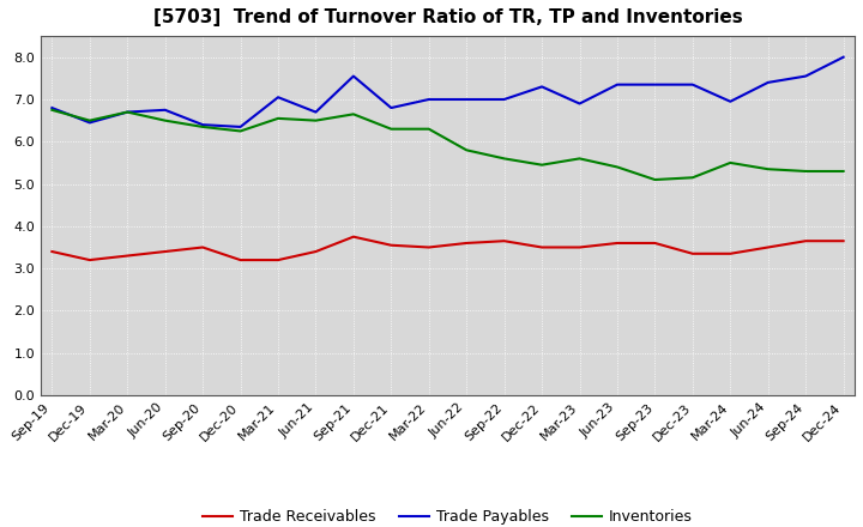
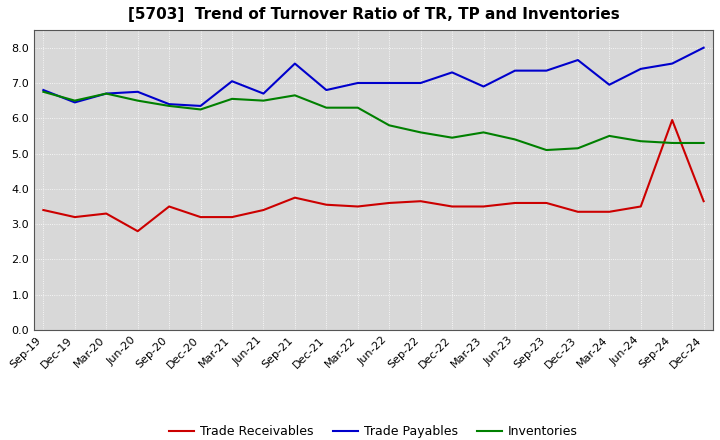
Trade Receivables/Jun-20: 3.40 -> 2.80
Trade Payables/Dec-23: 7.35 -> 7.65
Trade Receivables/Sep-24: 3.65 -> 5.95
